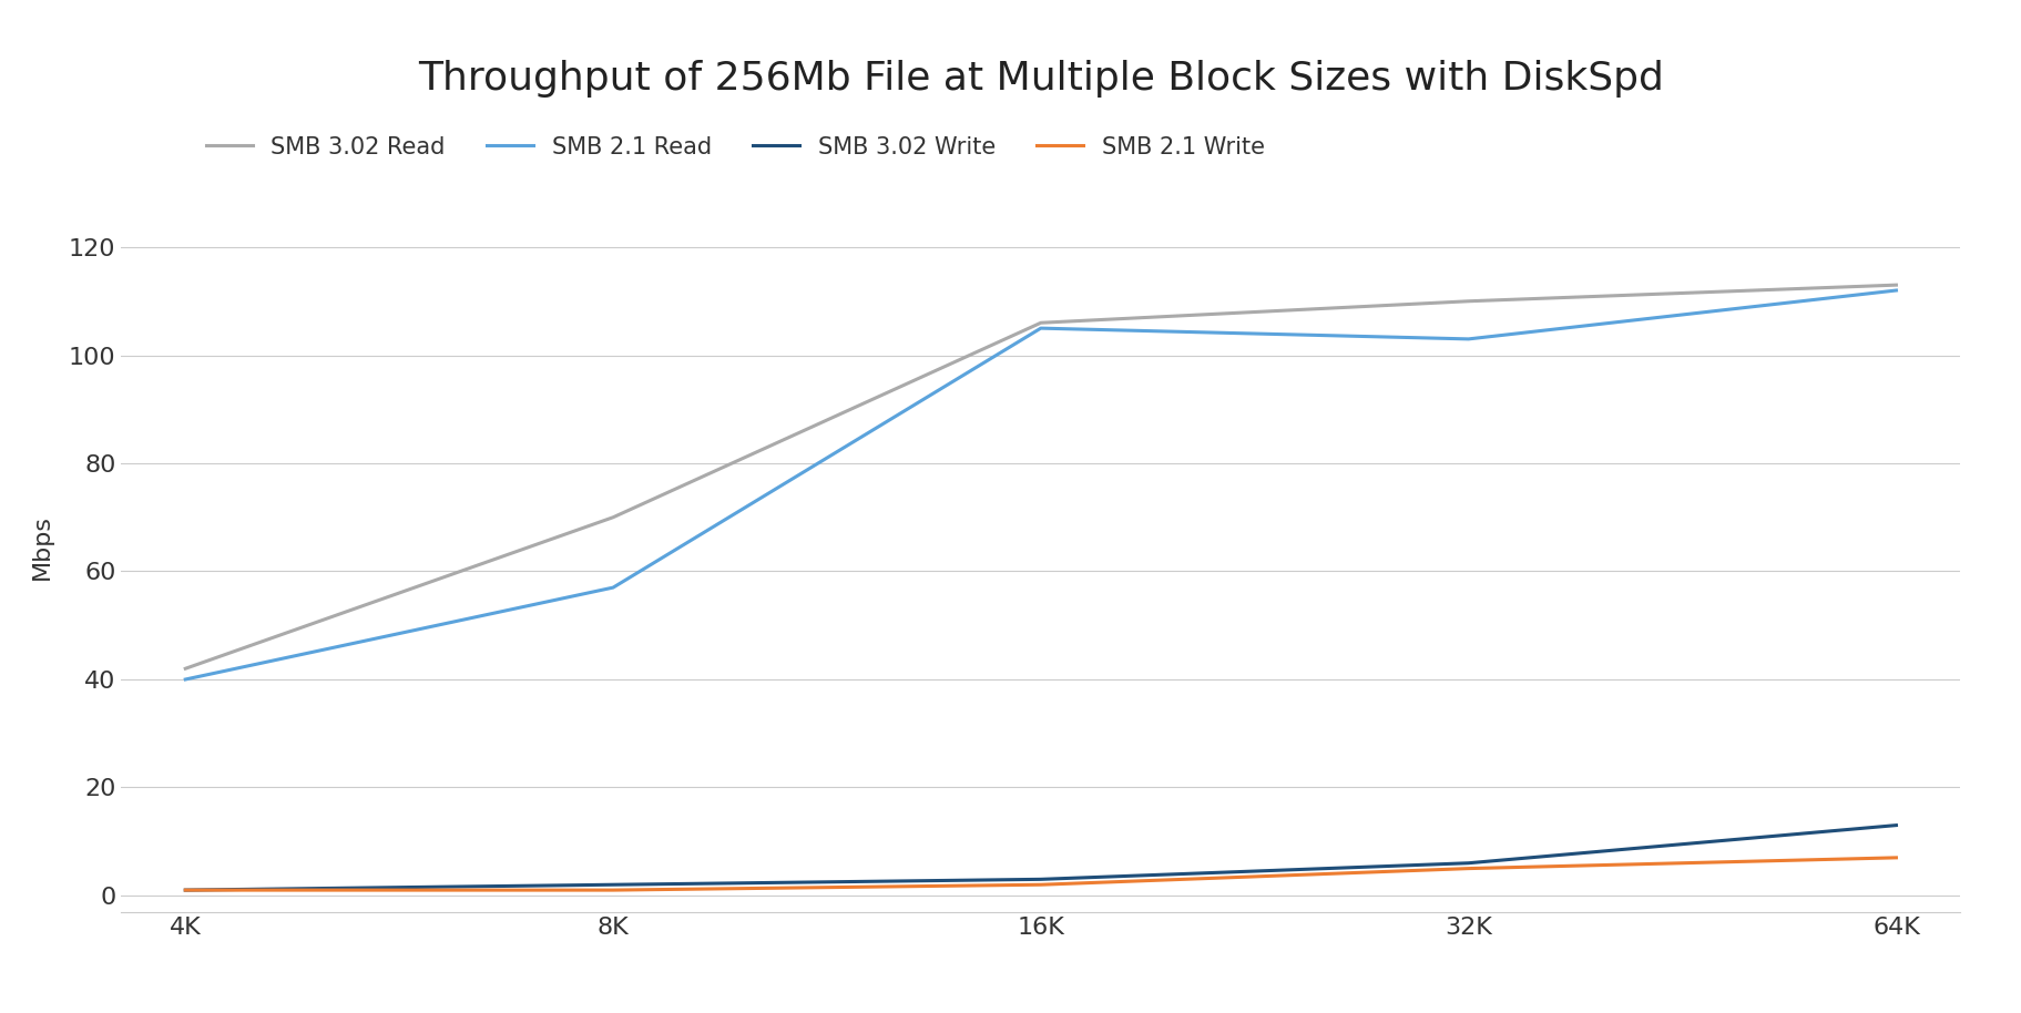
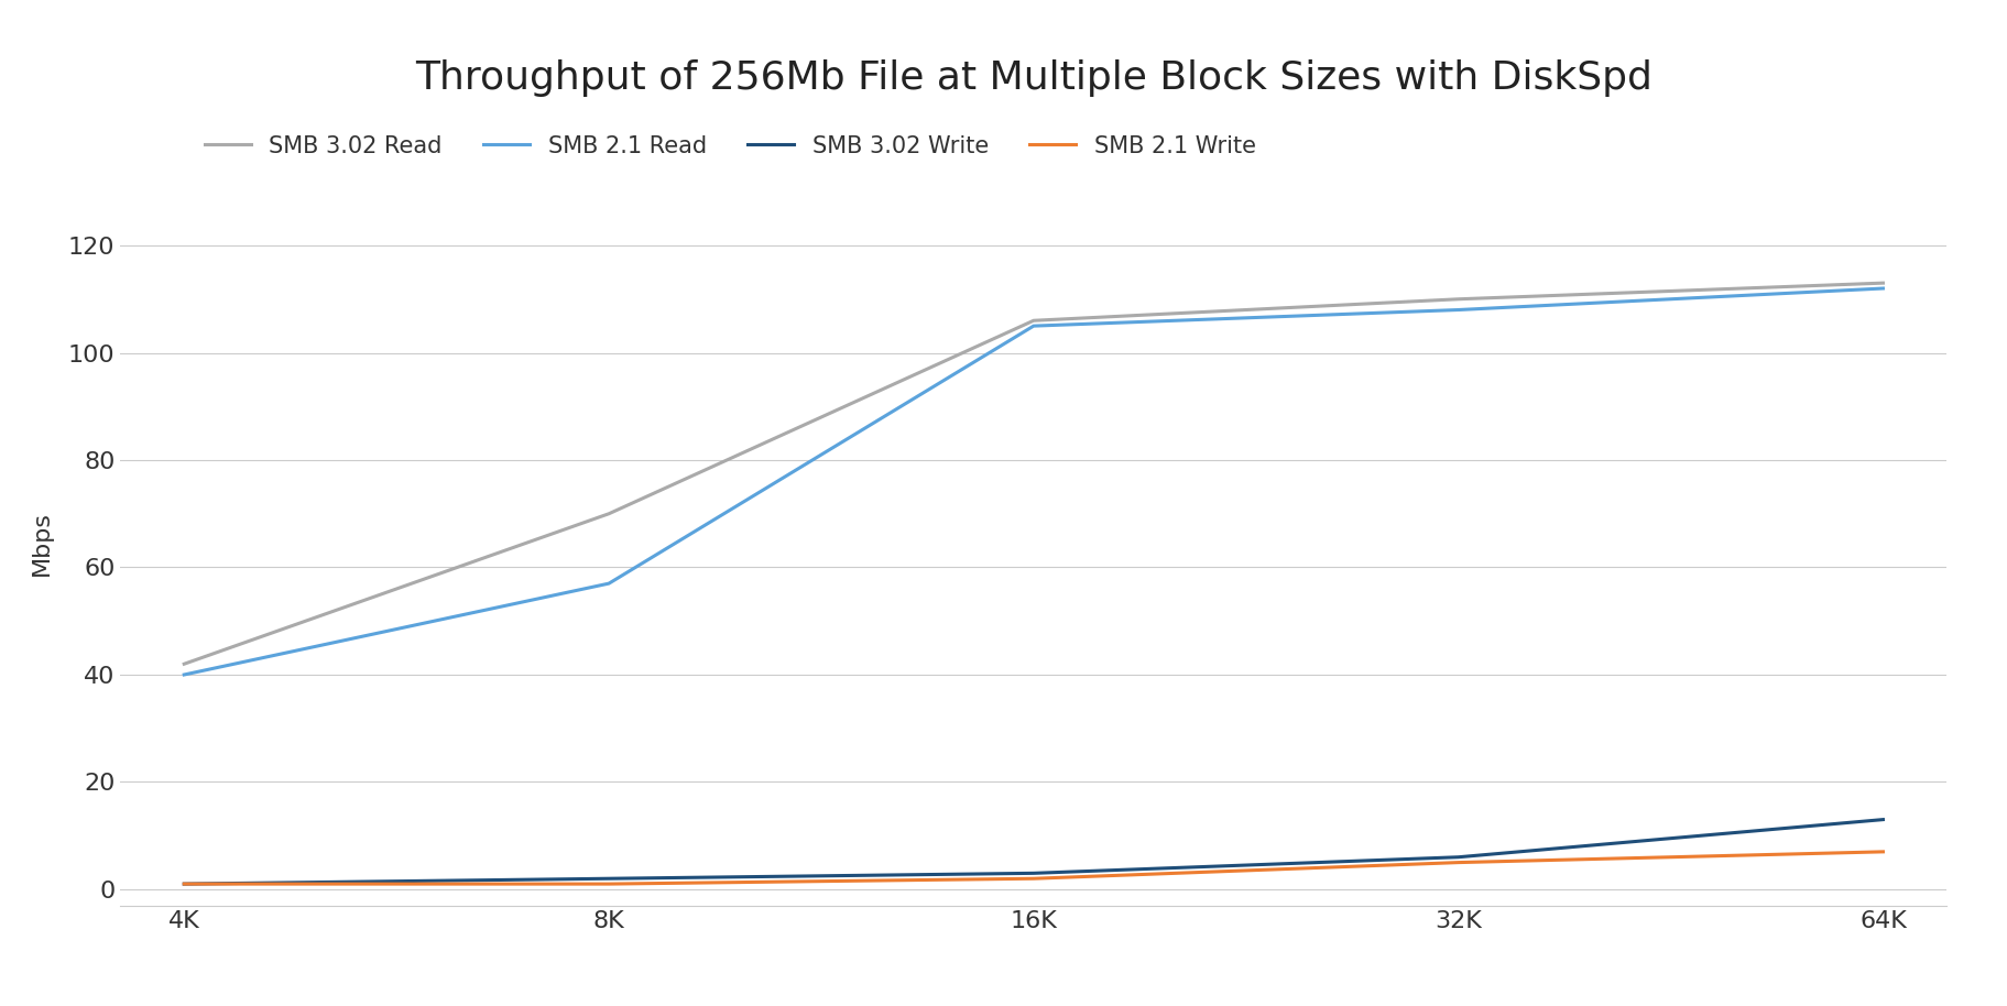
SMB 2.1 Read/32K: 103 -> 108
